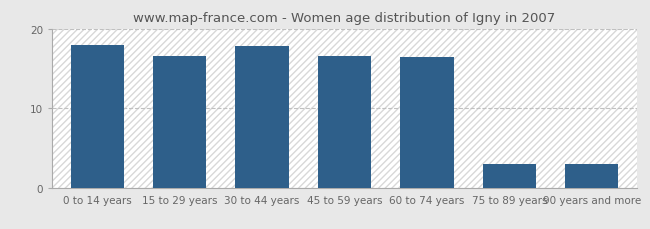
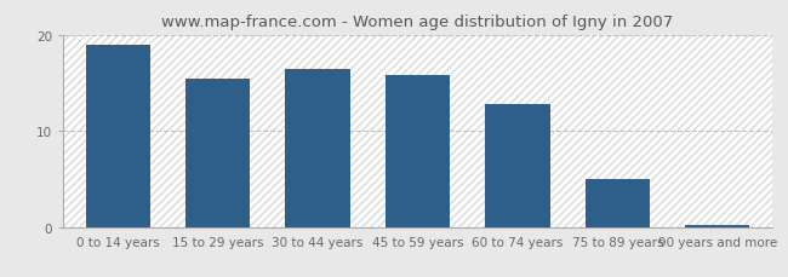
0 to 14 years: 18.0 -> 19.0
15 to 29 years: 16.6 -> 15.5
30 to 44 years: 17.8 -> 16.5
45 to 59 years: 16.6 -> 15.8
60 to 74 years: 16.4 -> 12.8
75 to 89 years: 3.0 -> 5.0
90 years and more: 3.0 -> 0.2
